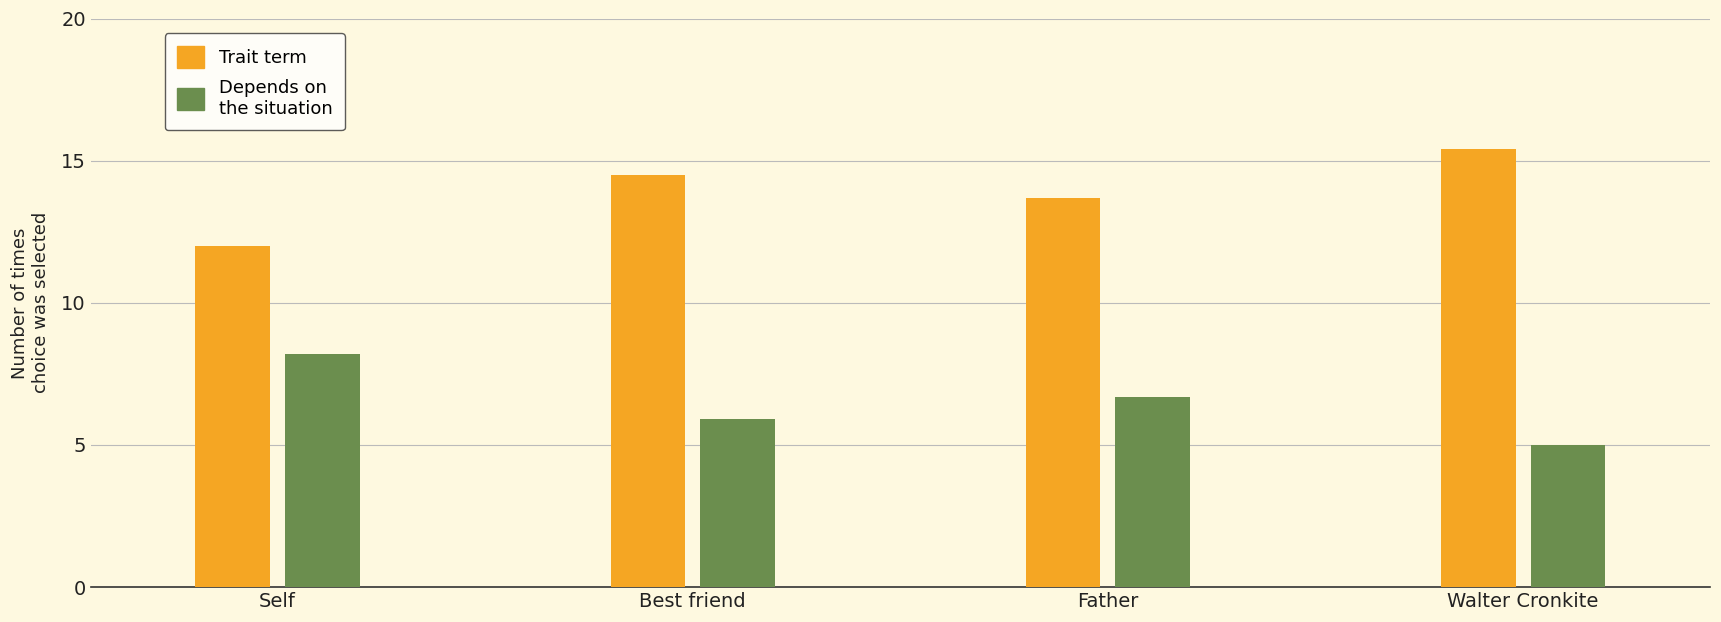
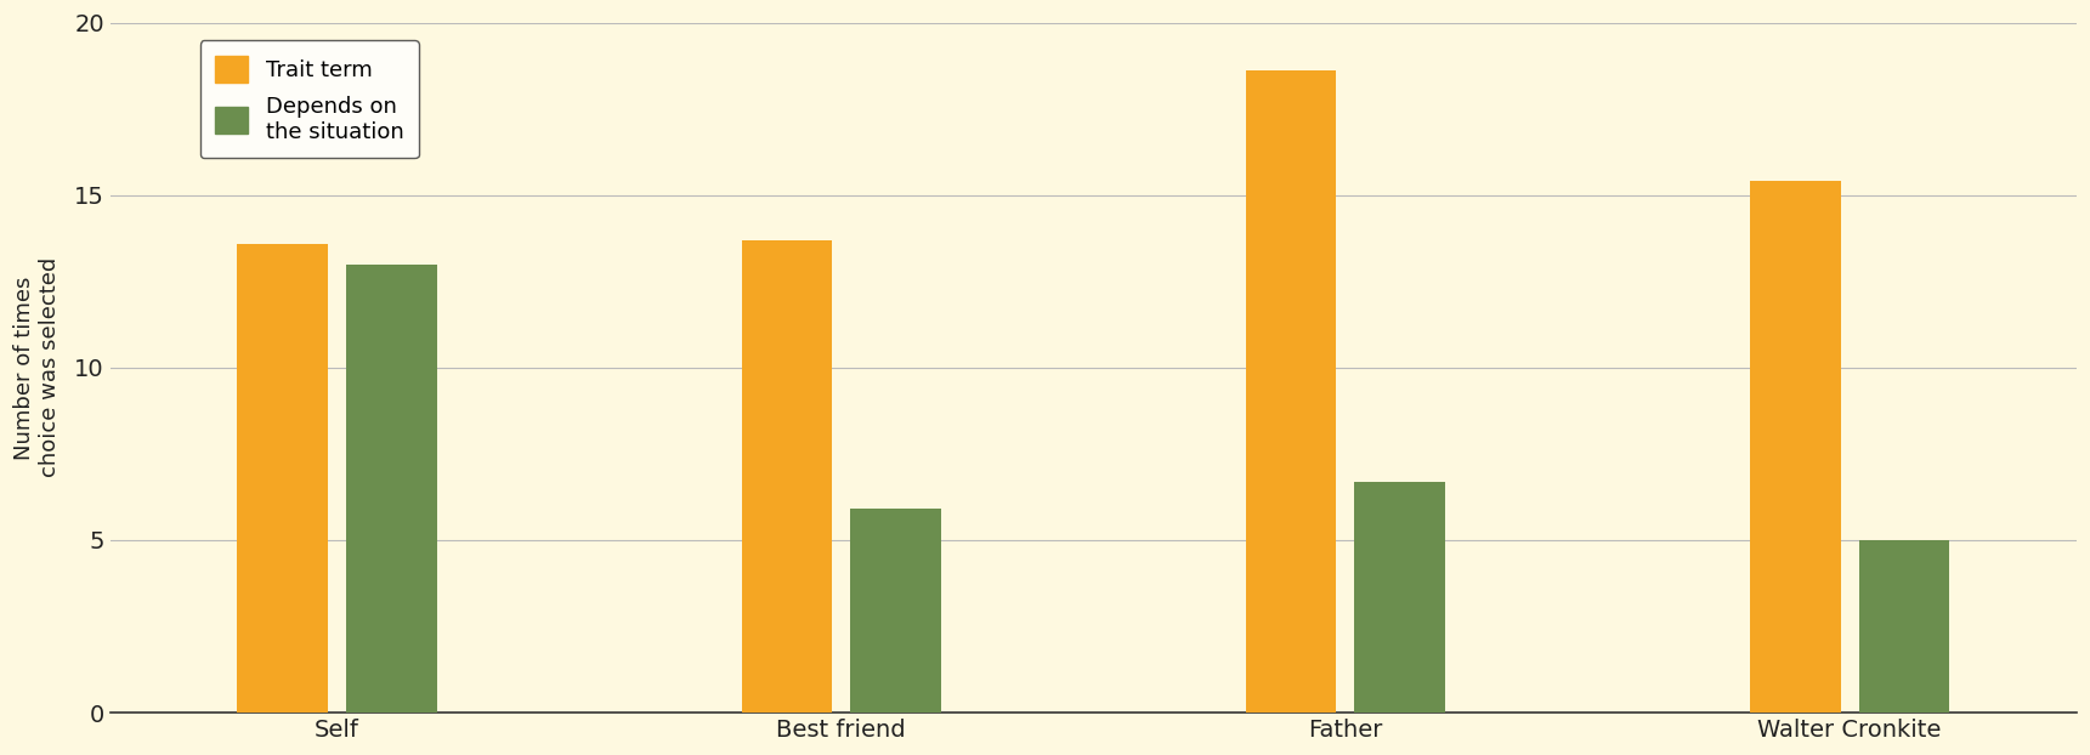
Trait term/Self: 12.0 -> 13.6
Depends on the situation/Self: 8.2 -> 13.0
Trait term/Best friend: 14.5 -> 13.7
Trait term/Father: 13.7 -> 18.6
